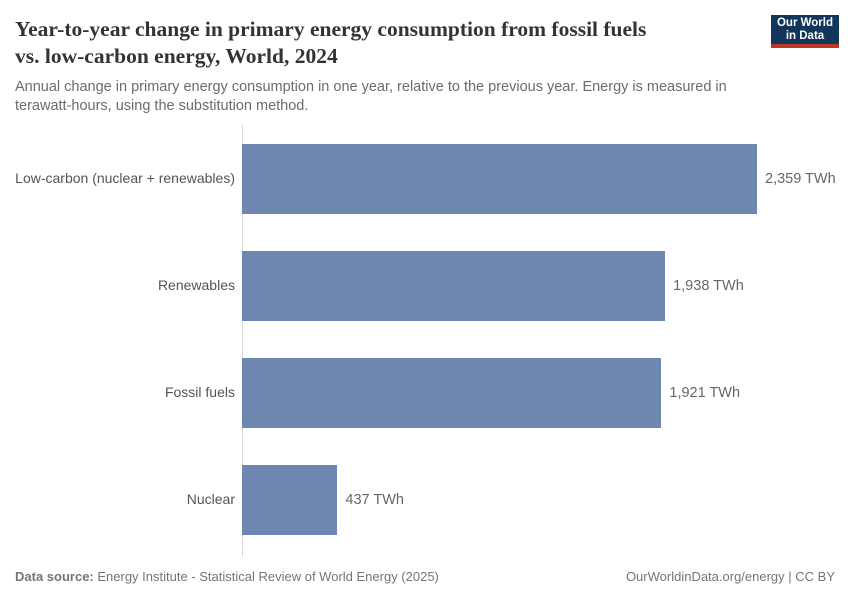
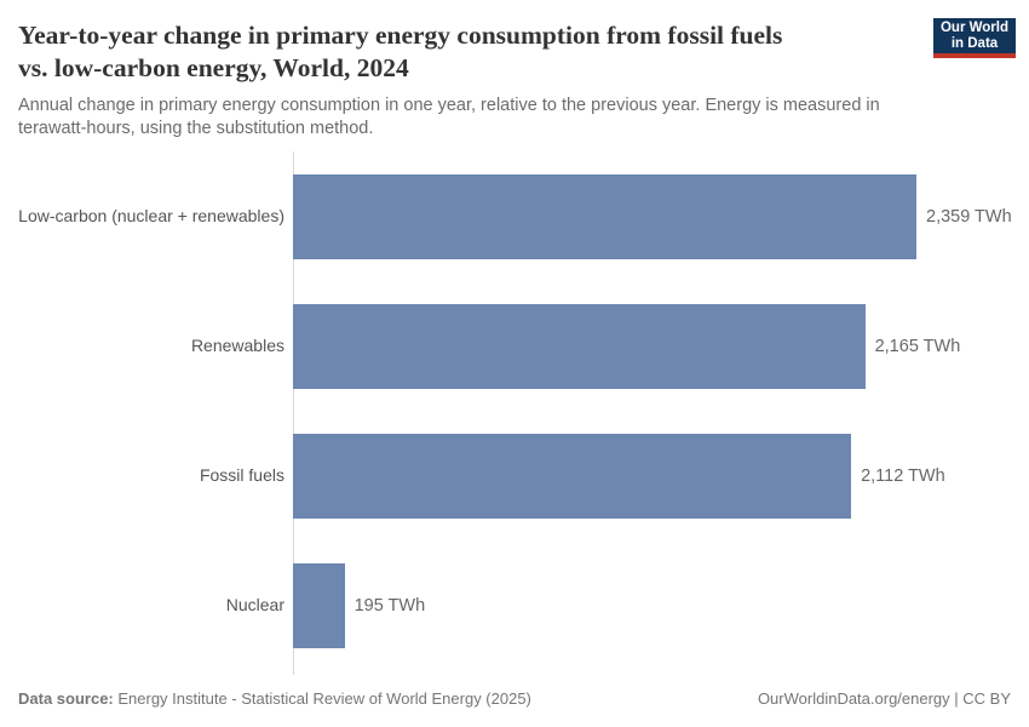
Renewables: 1,938 -> 2,165
Fossil fuels: 1,921 -> 2,112
Nuclear: 437 -> 195
